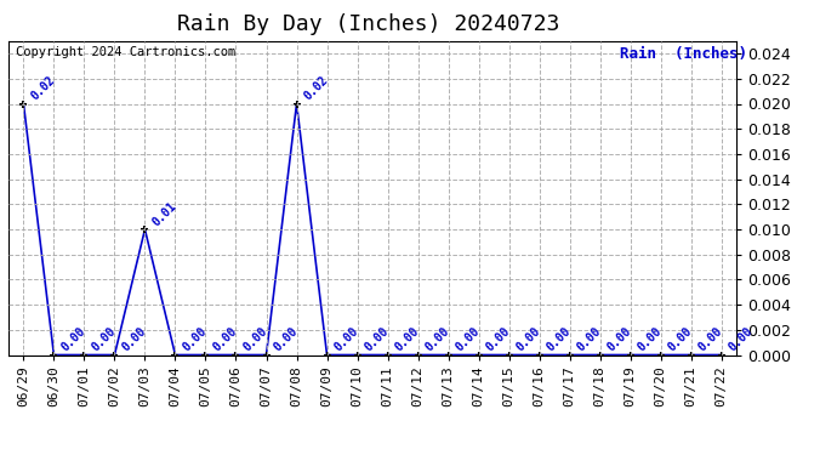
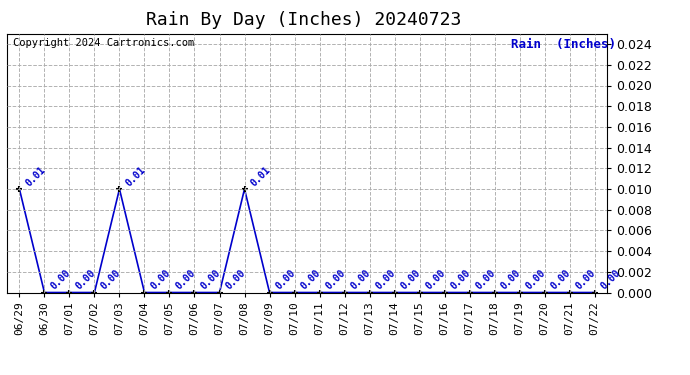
06/29: 0.02 -> 0.01
07/08: 0.02 -> 0.01
